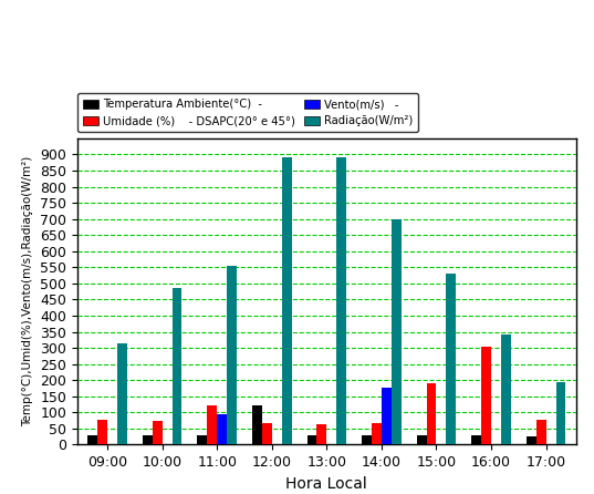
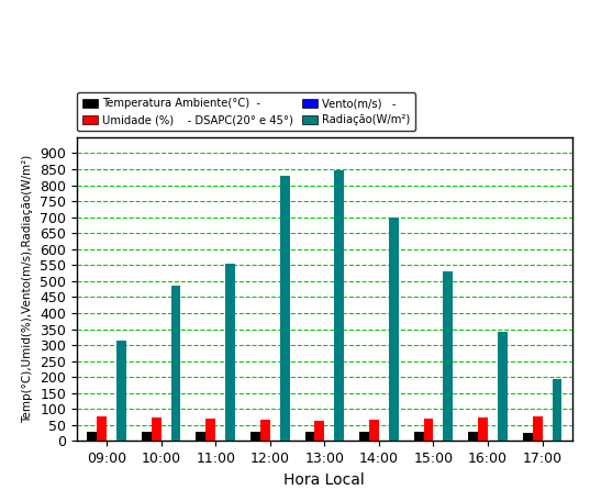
Umidade (%) - DSAPC(20° e 45°)/11:00: 120 -> 70
Vento(m/s) -/11:00: 95 -> 2
Temperatura Ambiente(°C) -/12:00: 120 -> 29
Radiação(W/m²)/12:00: 890 -> 830
Radiação(W/m²)/13:00: 890 -> 845
Vento(m/s) -/14:00: 175 -> 1
Umidade (%) - DSAPC(20° e 45°)/15:00: 190 -> 70
Umidade (%) - DSAPC(20° e 45°)/16:00: 305 -> 72
